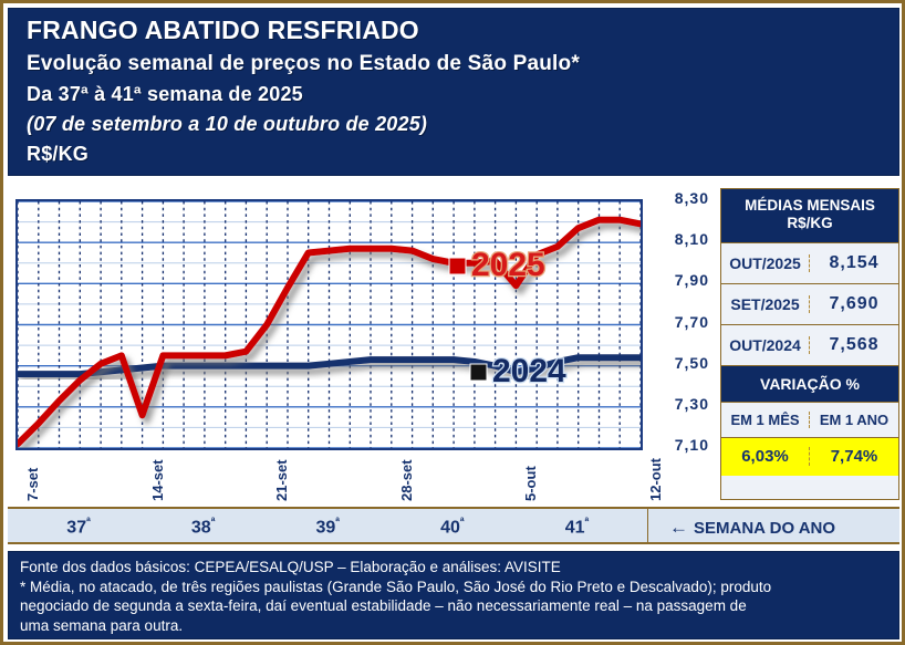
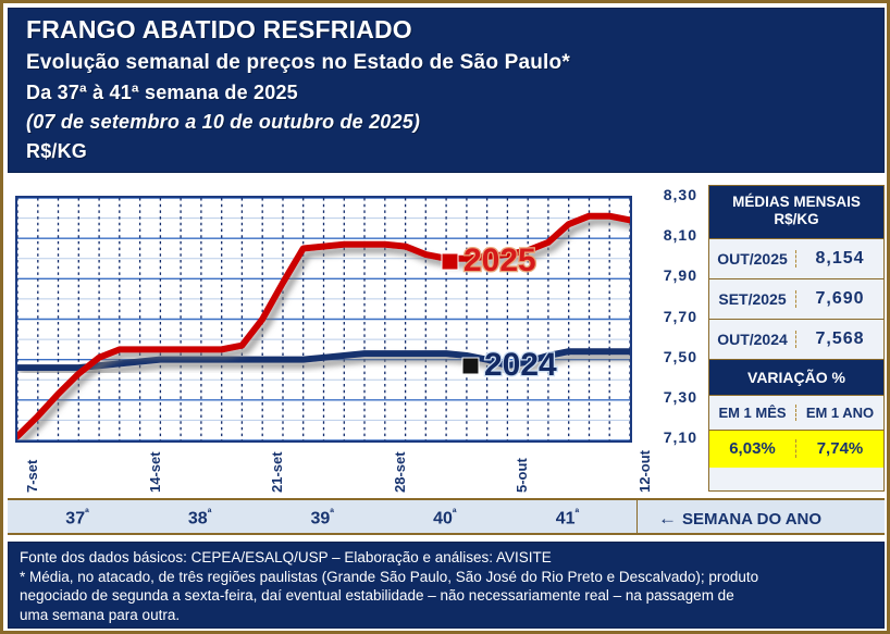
2025/14-set: 7,26 -> 7,55
2025/5-out: 7,89 -> 8,02
